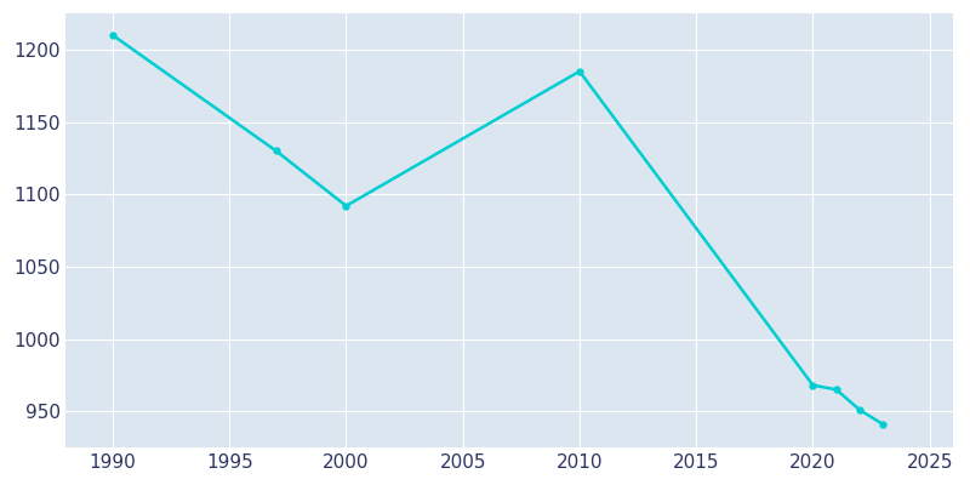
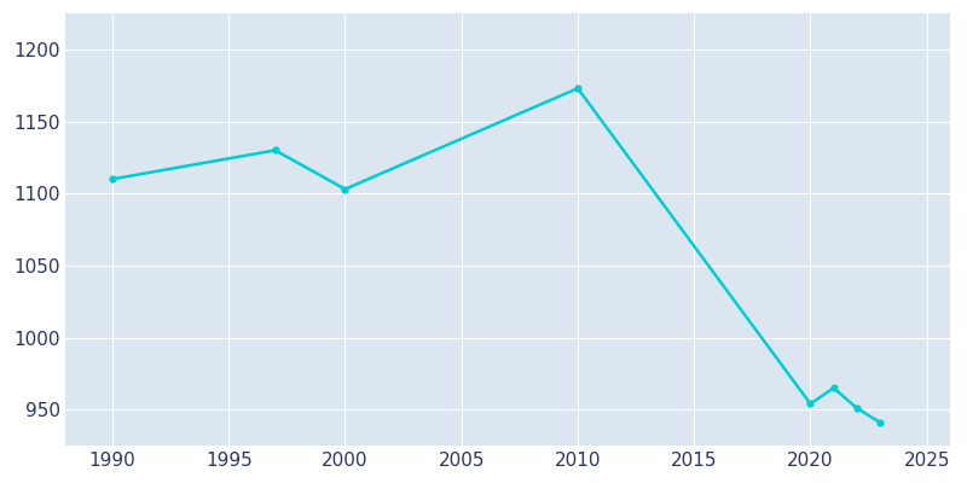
1990: 1210 -> 1110
2000: 1092 -> 1103
2010: 1185 -> 1173
2020: 968 -> 954
